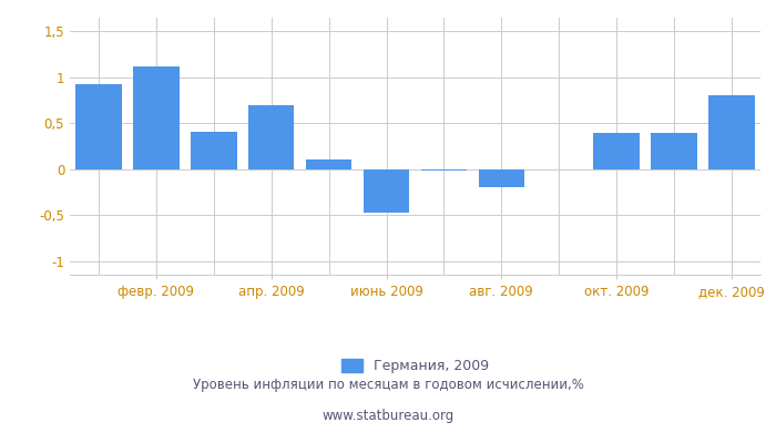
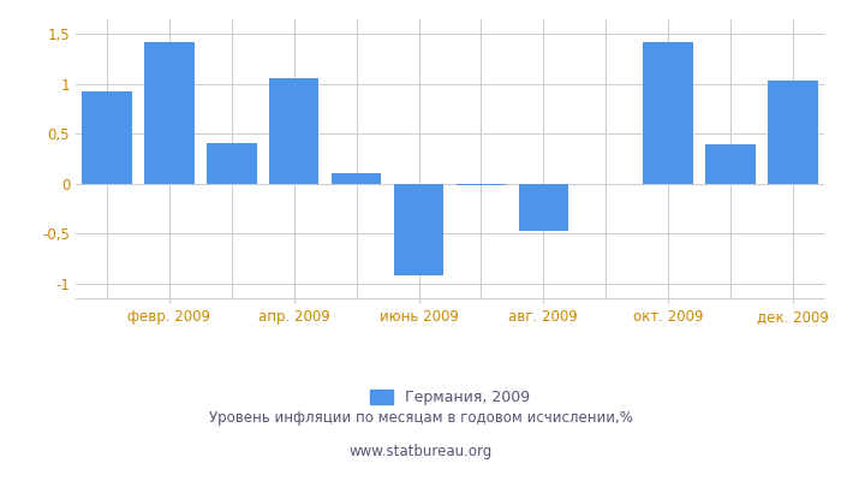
февр. 2009: 1,12 -> 1,42
апр. 2009: 0,70 -> 1,06
июнь 2009: -0,48 -> -0,92
авг. 2009: -0,20 -> -0,48
окт. 2009: 0,40 -> 1,42
дек. 2009: 0,81 -> 1,04
